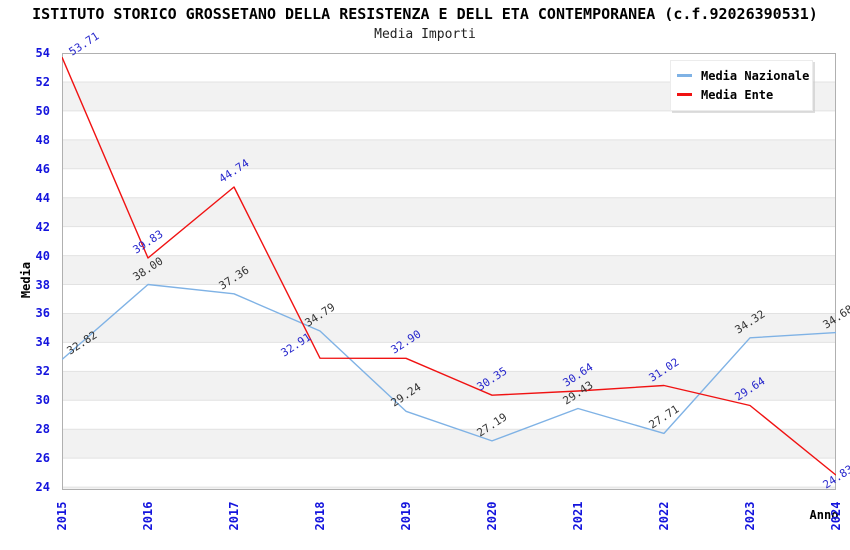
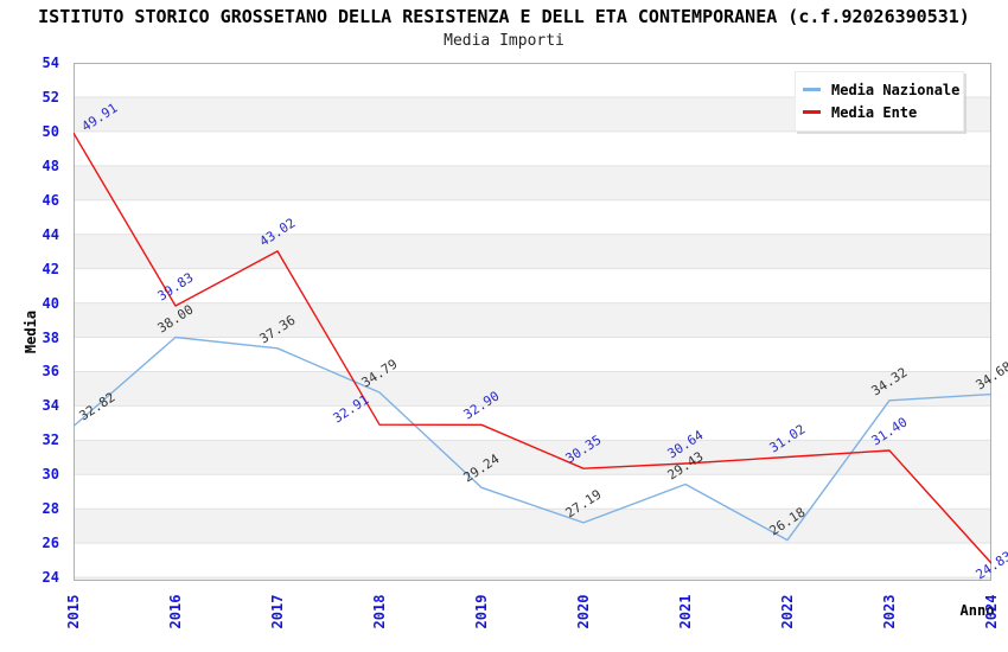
Media Ente/2015: 53.71 -> 49.91
Media Ente/2017: 44.74 -> 43.02
Media Nazionale/2022: 27.71 -> 26.18
Media Ente/2023: 29.64 -> 31.40
